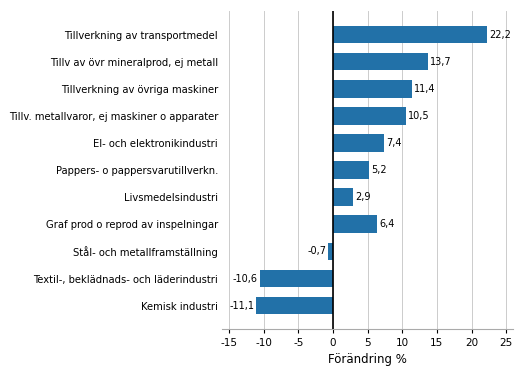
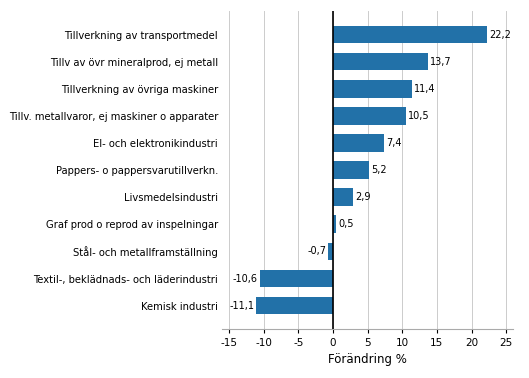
Graf prod o reprod av inspelningar: 6,4 -> 0,5
